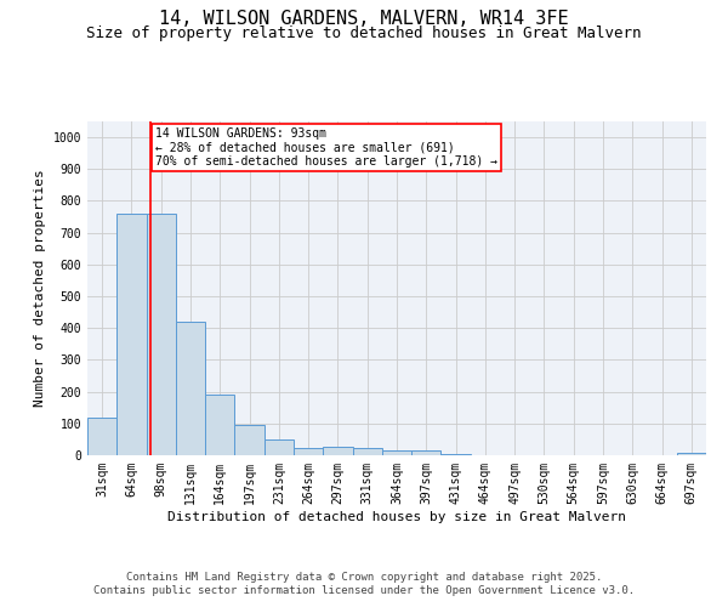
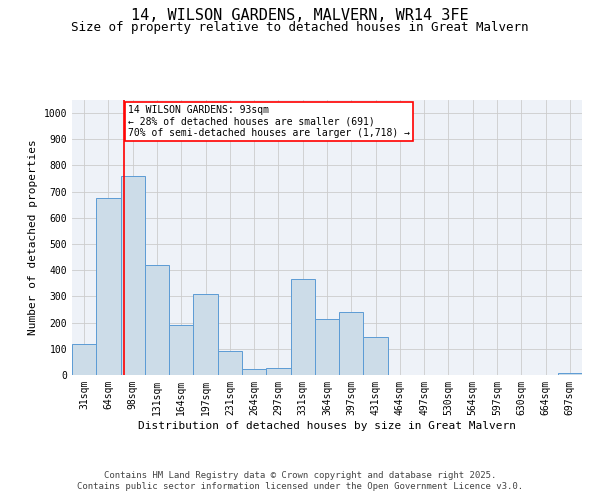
64sqm: 760 -> 675
197sqm: 97 -> 310
231sqm: 50 -> 90
331sqm: 22 -> 365
364sqm: 15 -> 215
397sqm: 15 -> 240
431sqm: 5 -> 145
